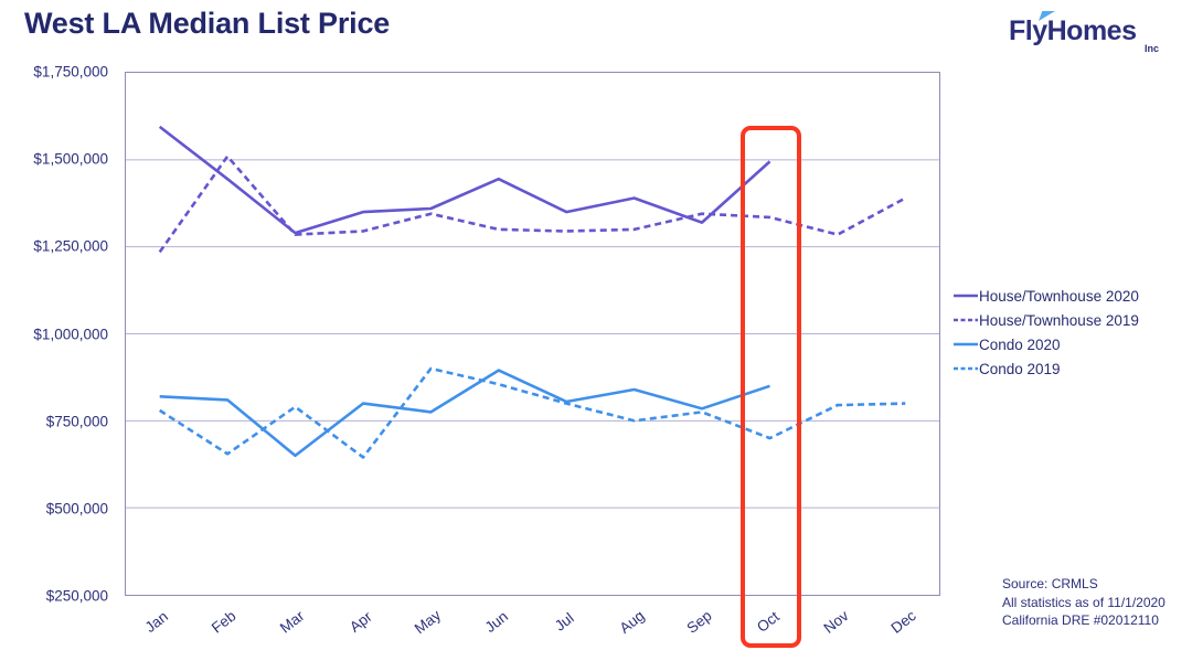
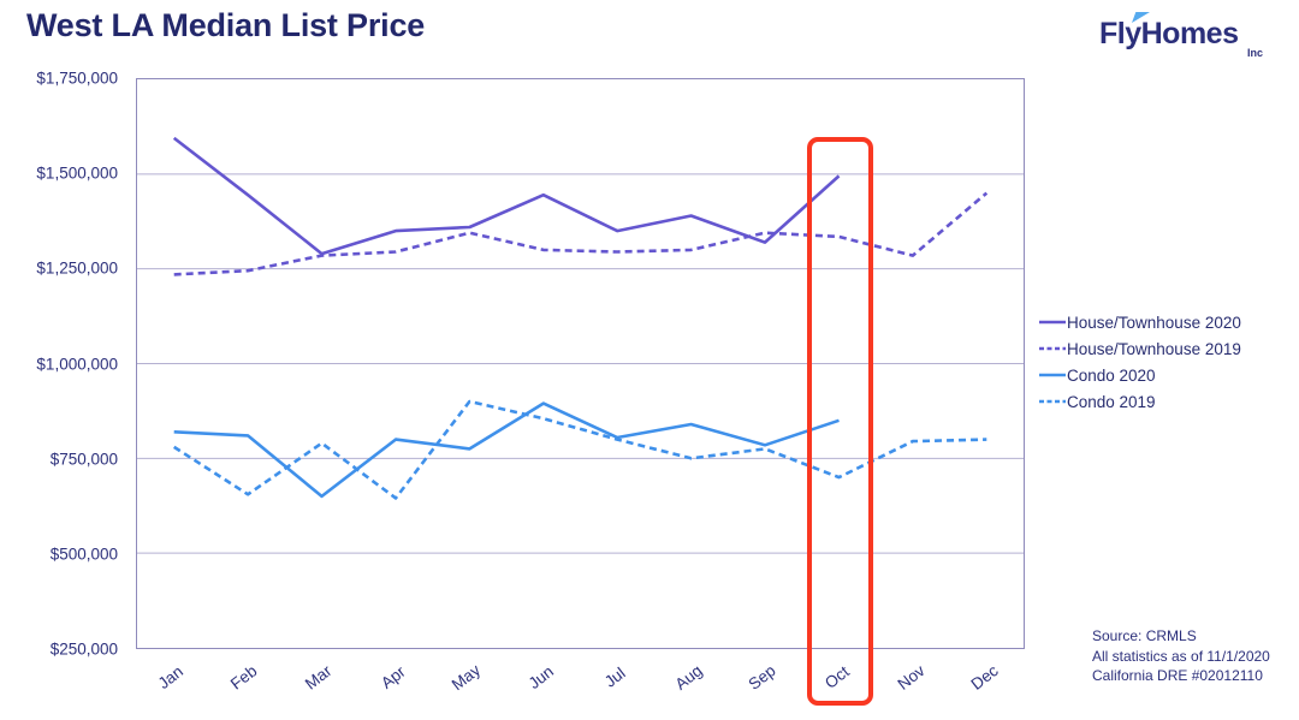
House/Townhouse 2019/Feb: $1510000 -> $1240000
House/Townhouse 2019/Dec: $1390000 -> $1450000
